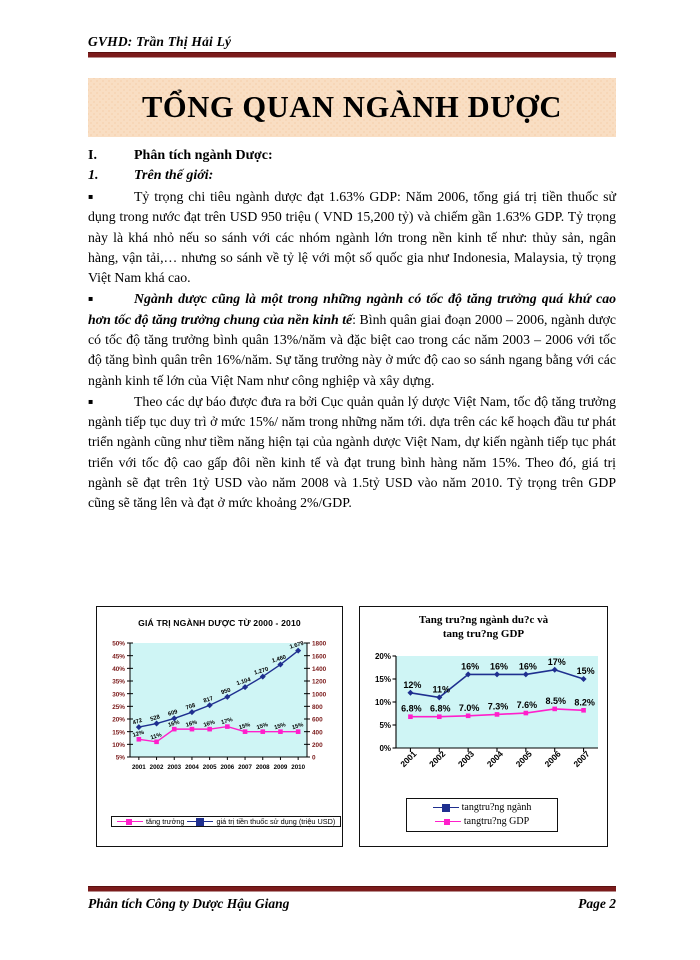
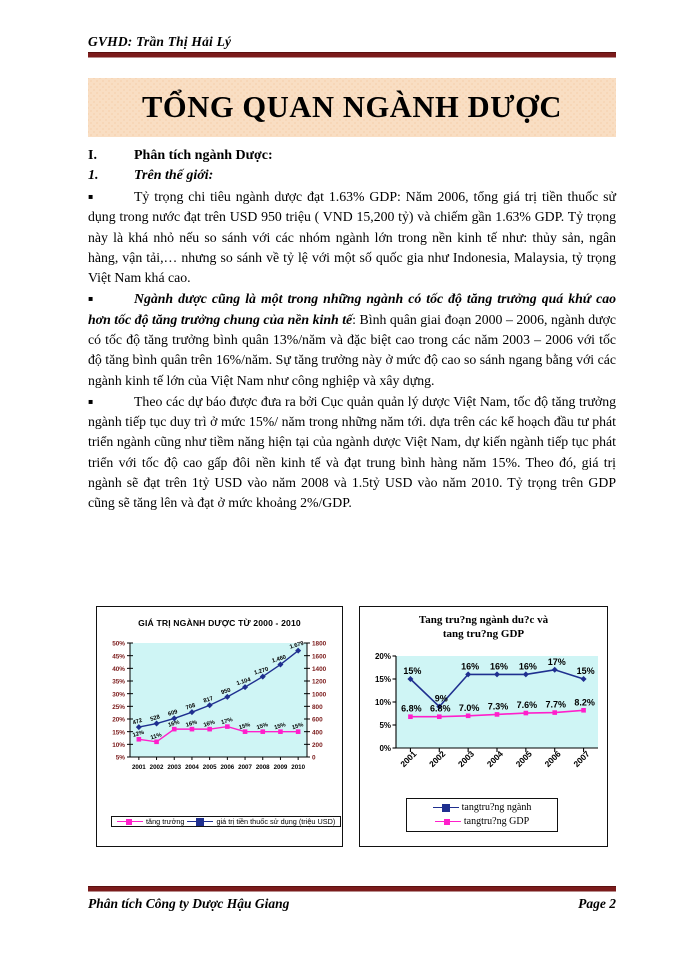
Tang tru?ng ngành du?c và tang tru?ng GDP/tangtru?ng ngành/2001: 12% -> 15%
Tang tru?ng ngành du?c và tang tru?ng GDP/tangtru?ng ngành/2002: 11% -> 9%
Tang tru?ng ngành du?c và tang tru?ng GDP/tangtru?ng GDP/2006: 8.5% -> 7.7%
